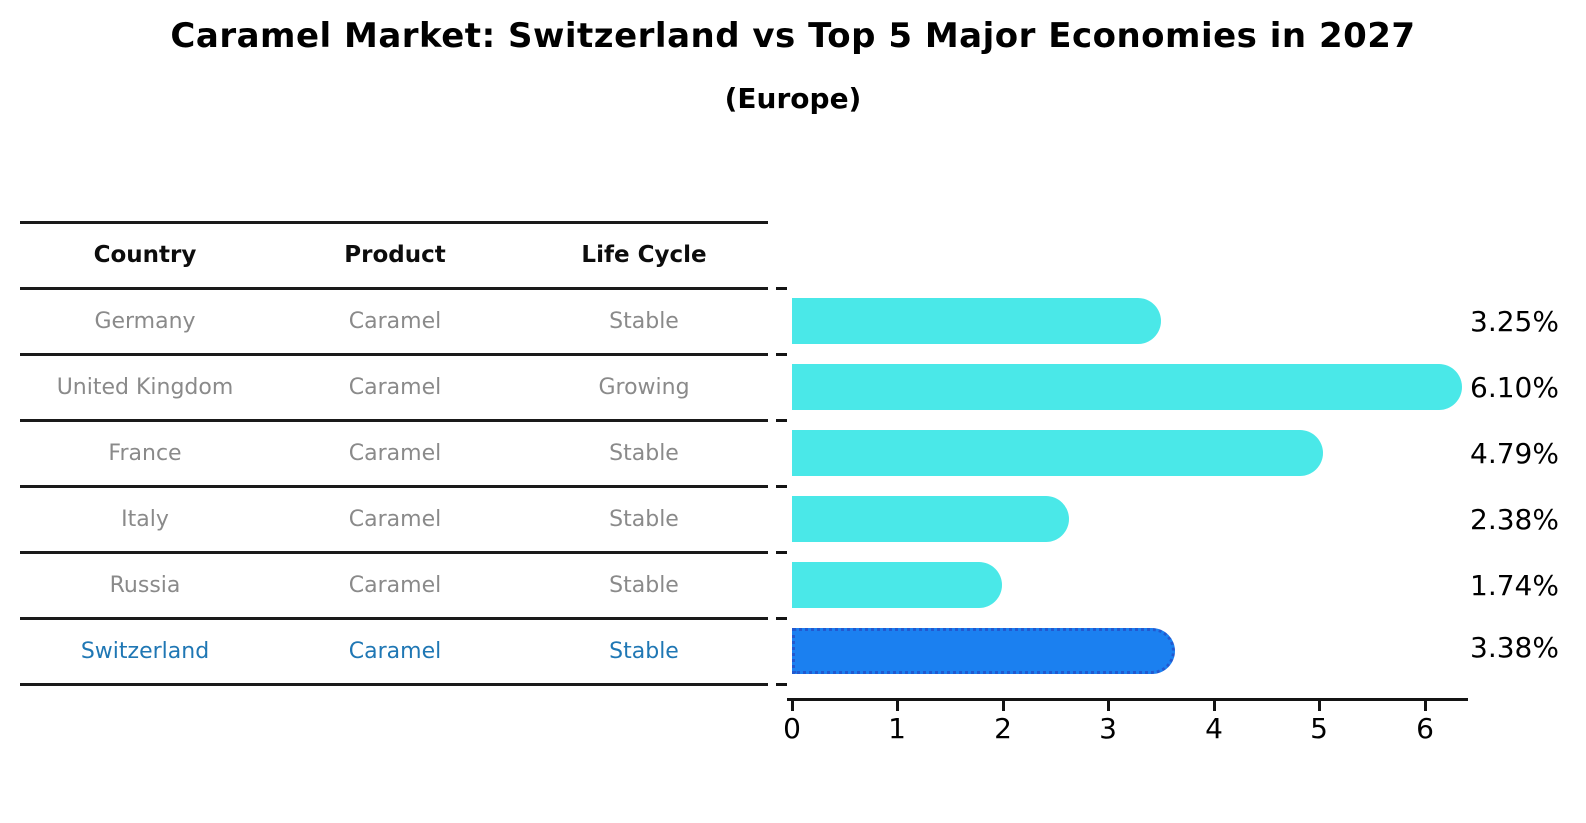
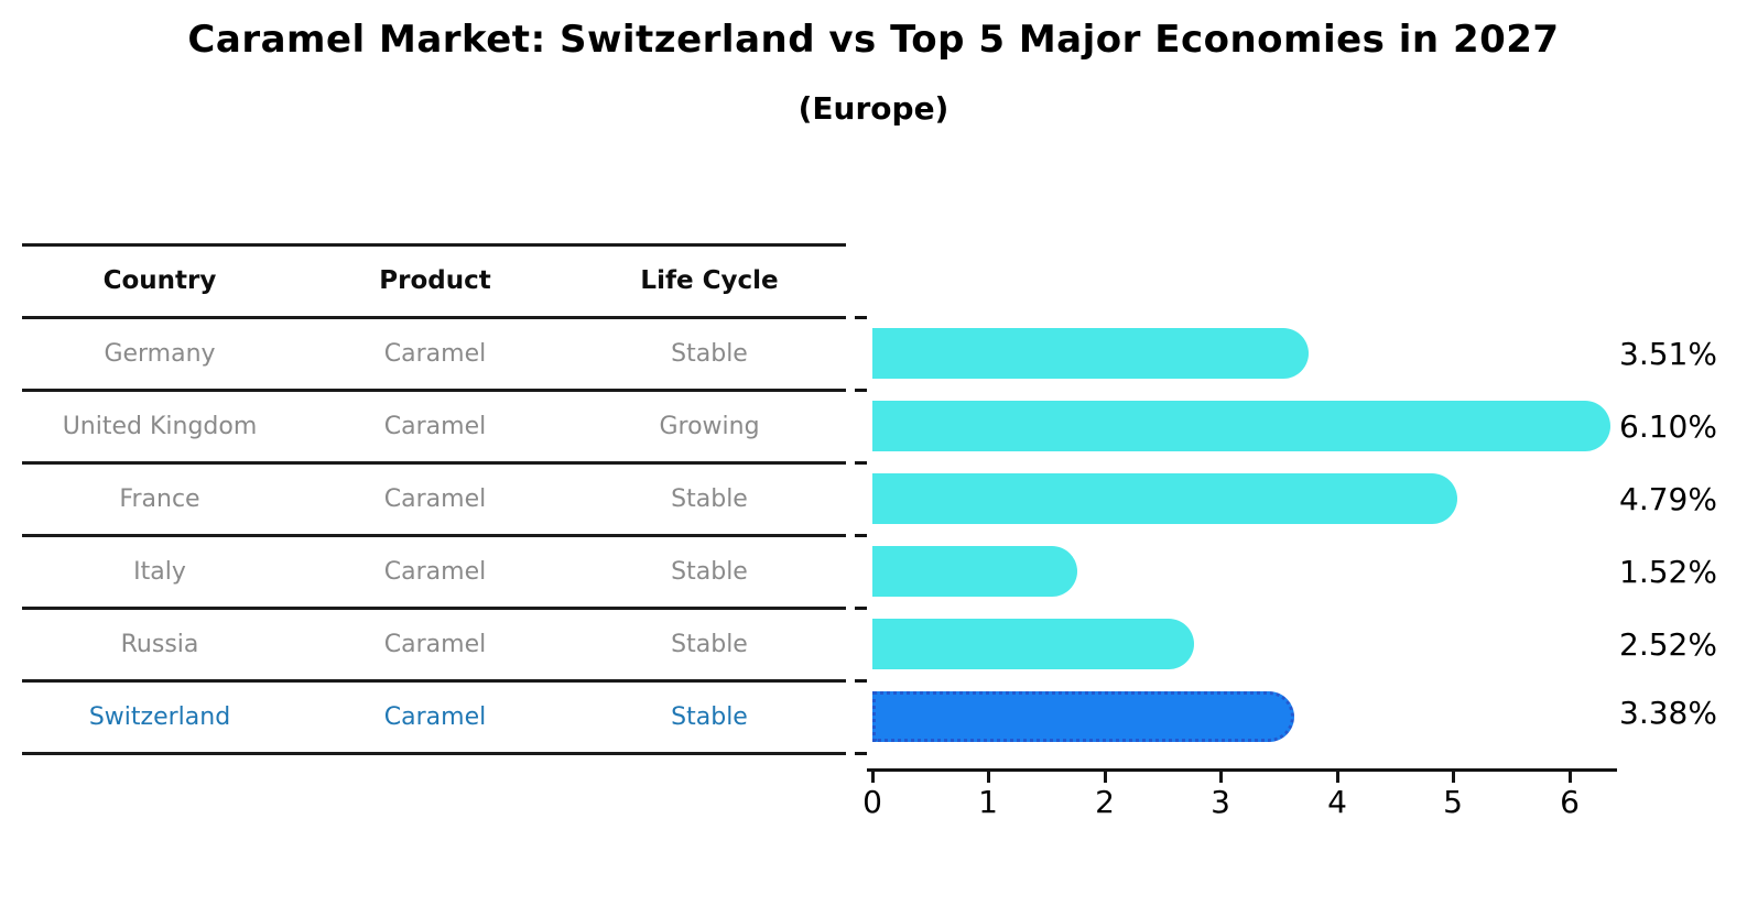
Germany: 3.25% -> 3.51%
Italy: 2.38% -> 1.52%
Russia: 1.74% -> 2.52%
